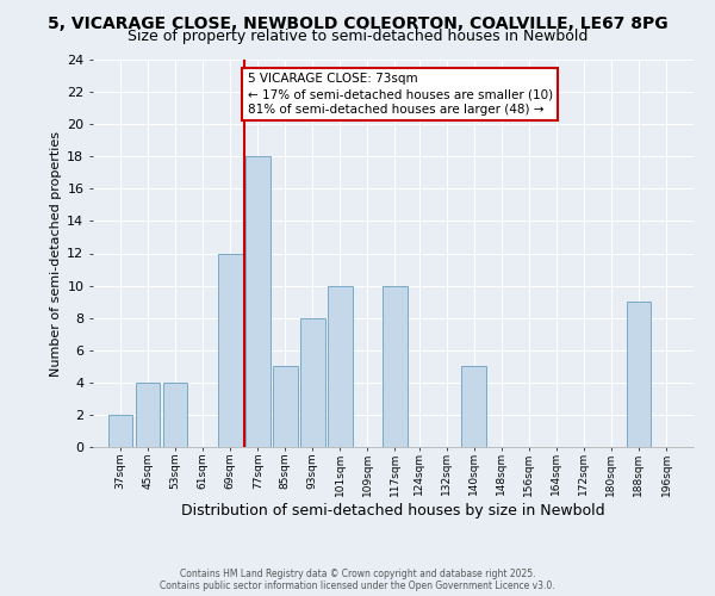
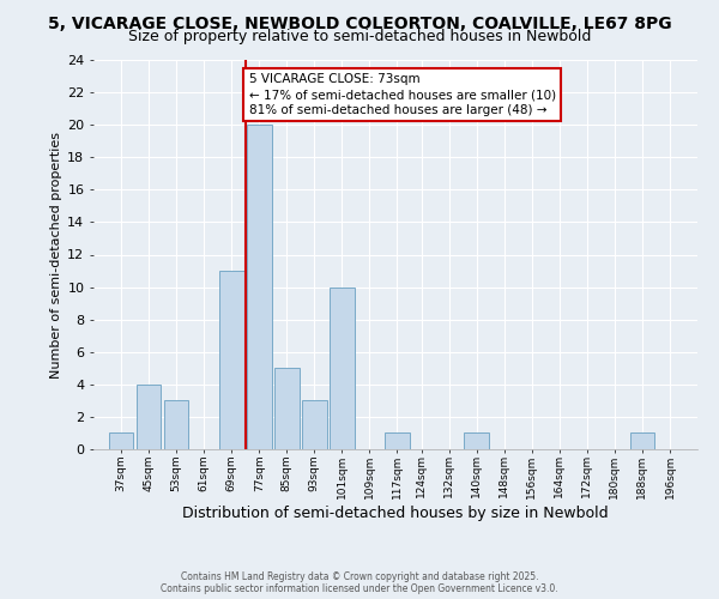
37sqm: 2 -> 1
53sqm: 4 -> 3
69sqm: 12 -> 11
77sqm: 18 -> 20
93sqm: 8 -> 3
117sqm: 10 -> 1
140sqm: 5 -> 1
188sqm: 9 -> 1
